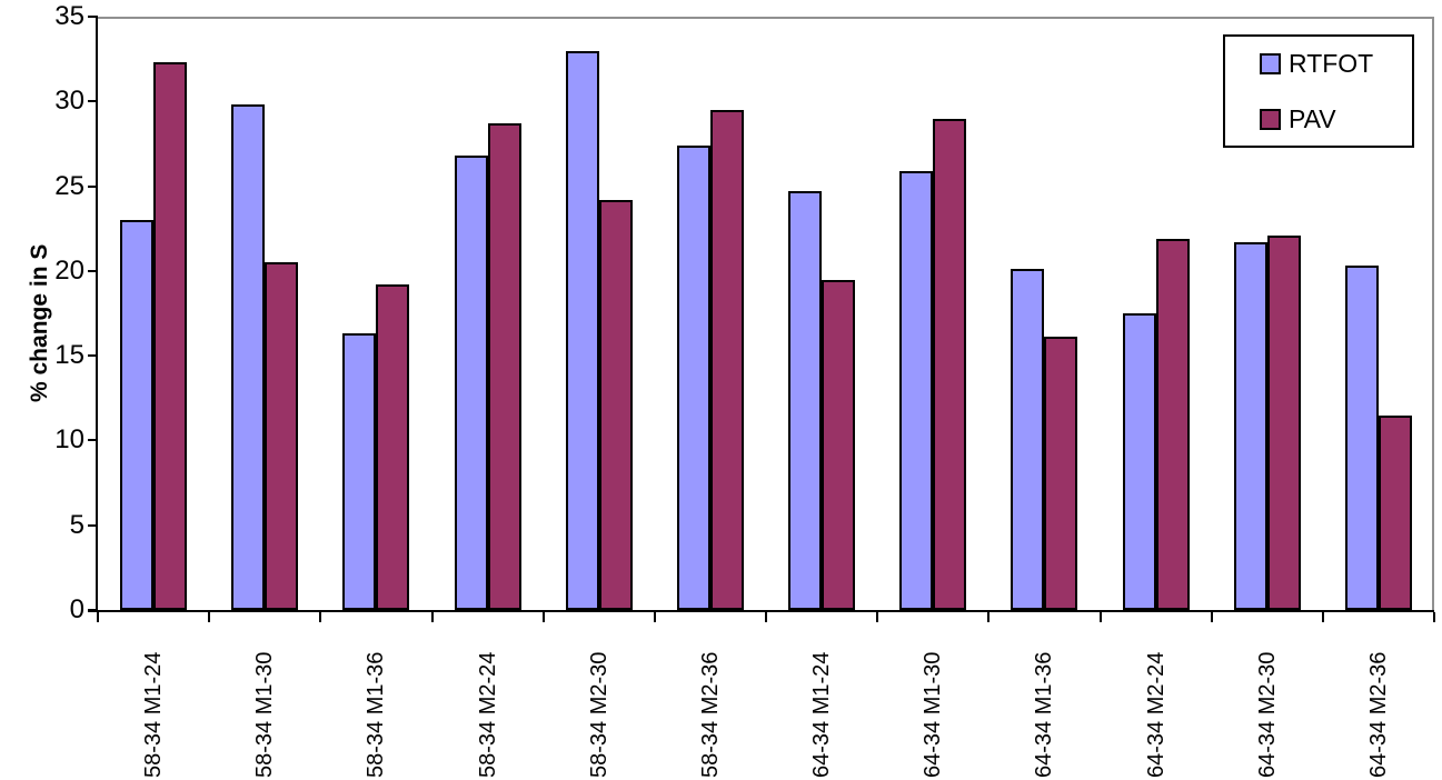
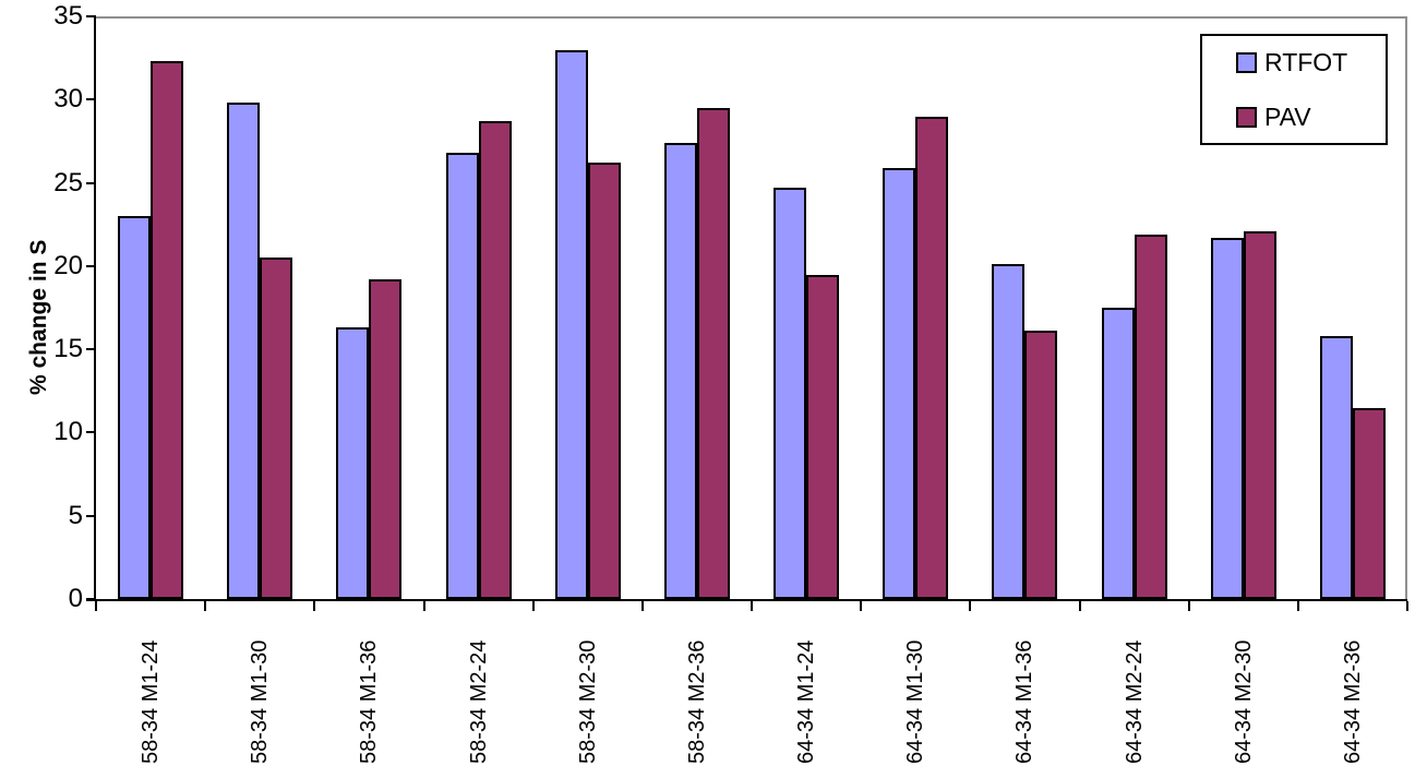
PAV/58-34 M2-30: 24.2 -> 26.2
RTFOT/64-34 M2-36: 20.3 -> 15.8
